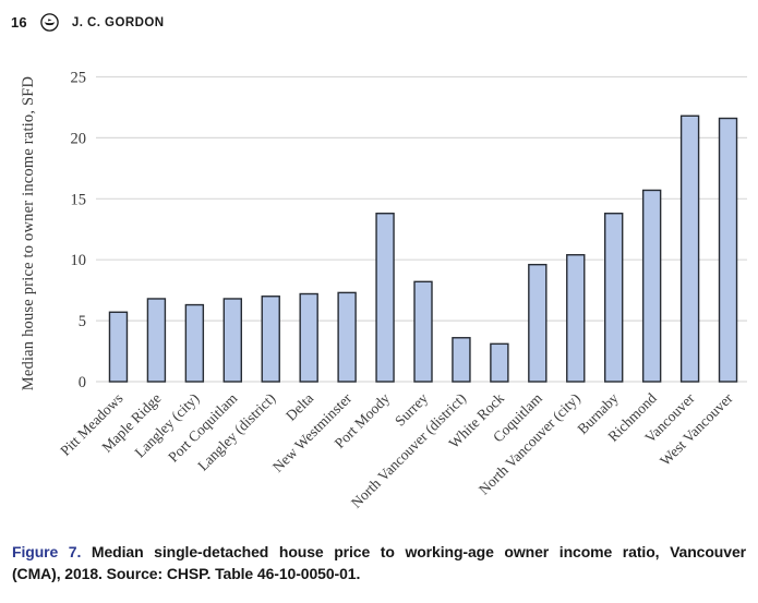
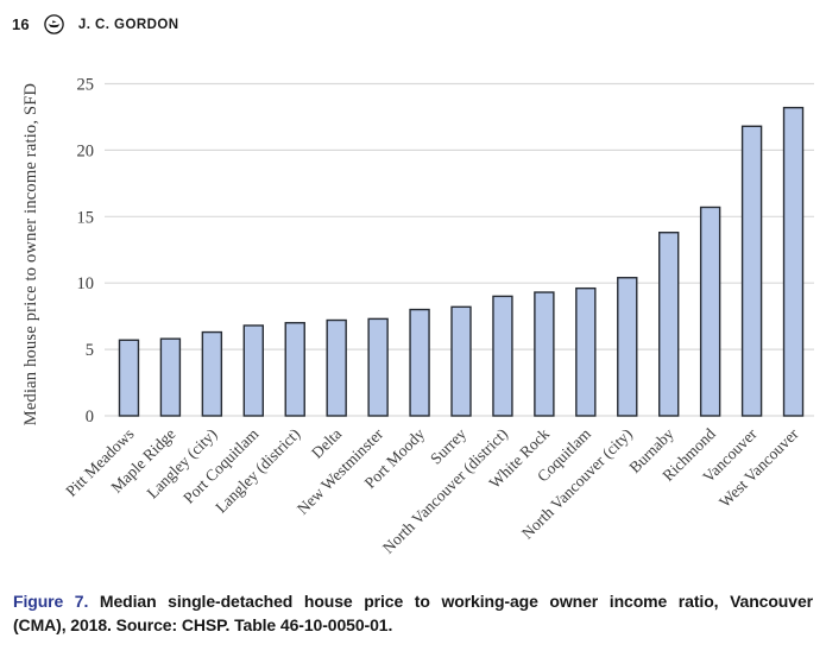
Maple Ridge: 6.8 -> 5.8
Port Moody: 13.8 -> 8.0
North Vancouver (district): 3.6 -> 9.0
White Rock: 3.1 -> 9.3
West Vancouver: 21.6 -> 23.2
